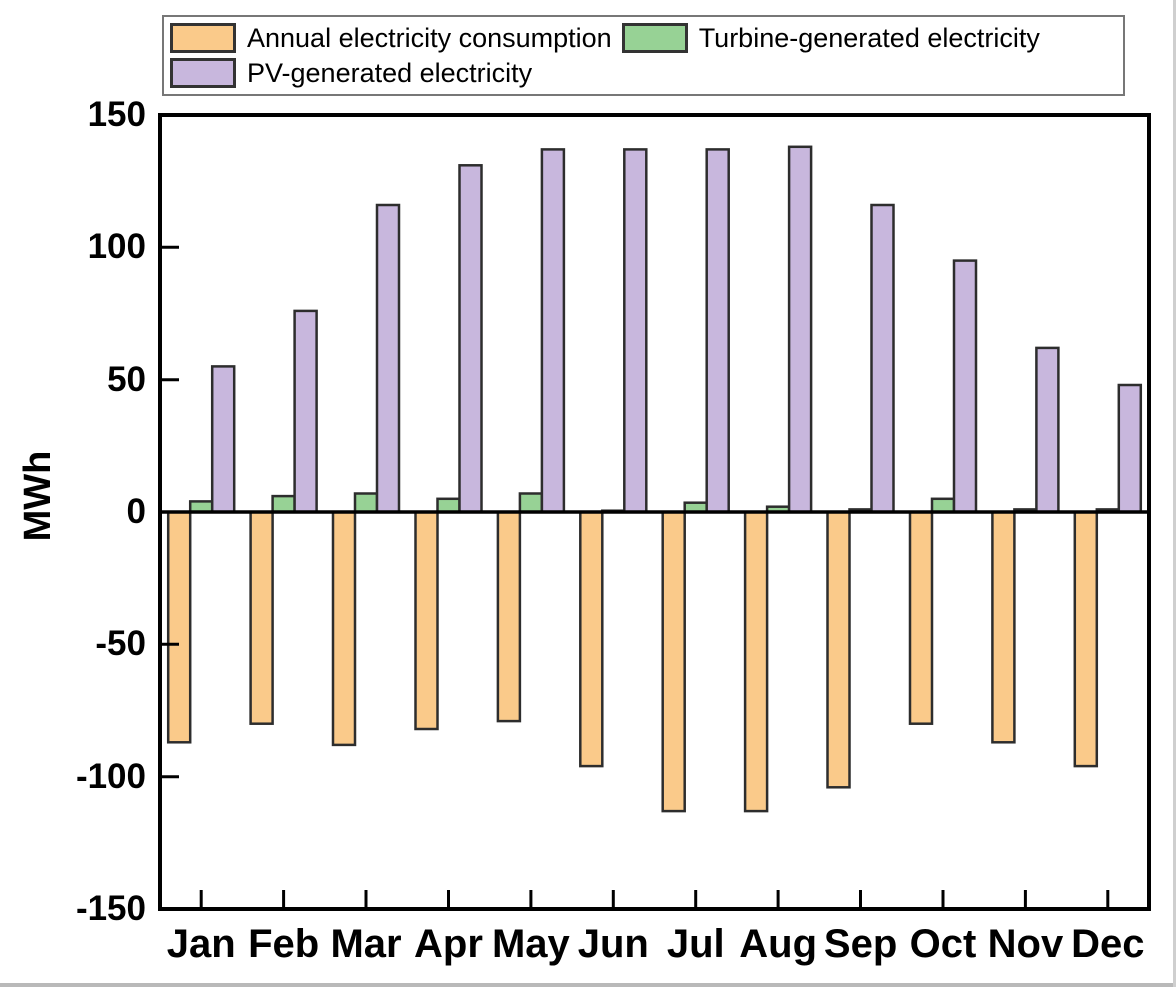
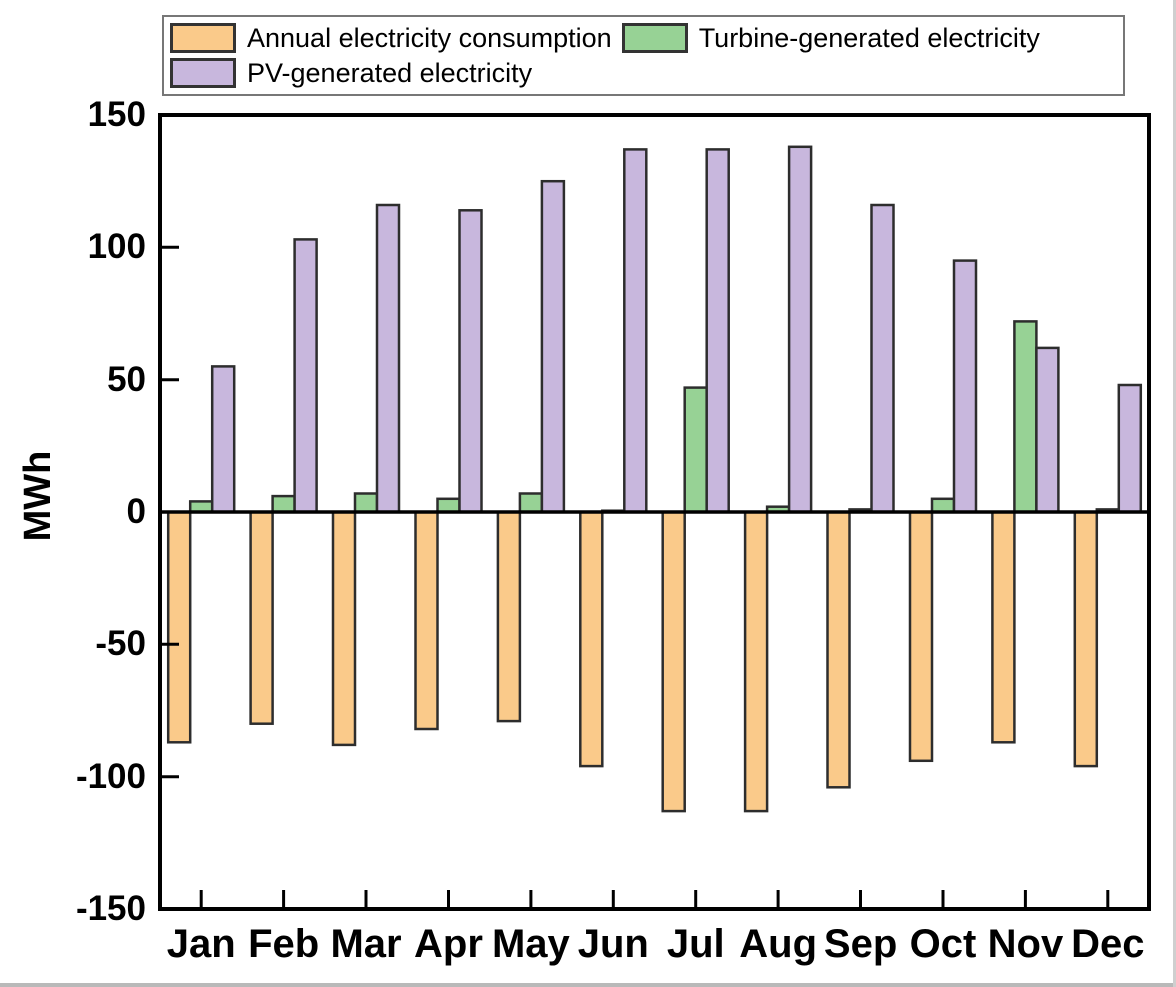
PV-generated electricity/Feb: 76 -> 103
PV-generated electricity/Apr: 131 -> 114
PV-generated electricity/May: 137 -> 125
Turbine-generated electricity/Jul: 4 -> 47
Annual electricity consumption/Oct: -80 -> -94
Turbine-generated electricity/Nov: 1 -> 72
